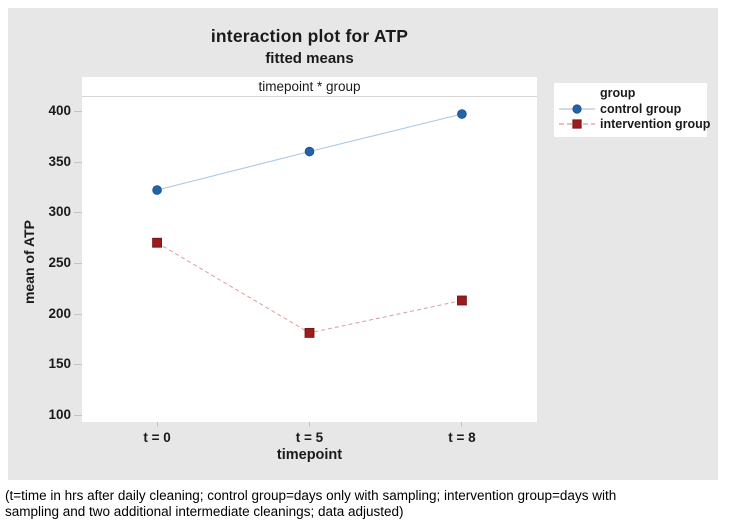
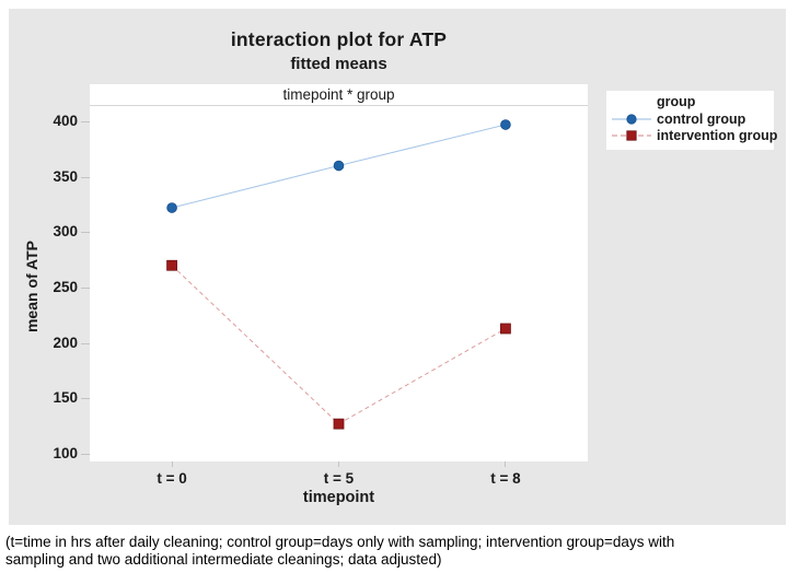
intervention group/t = 5: 181 -> 127
